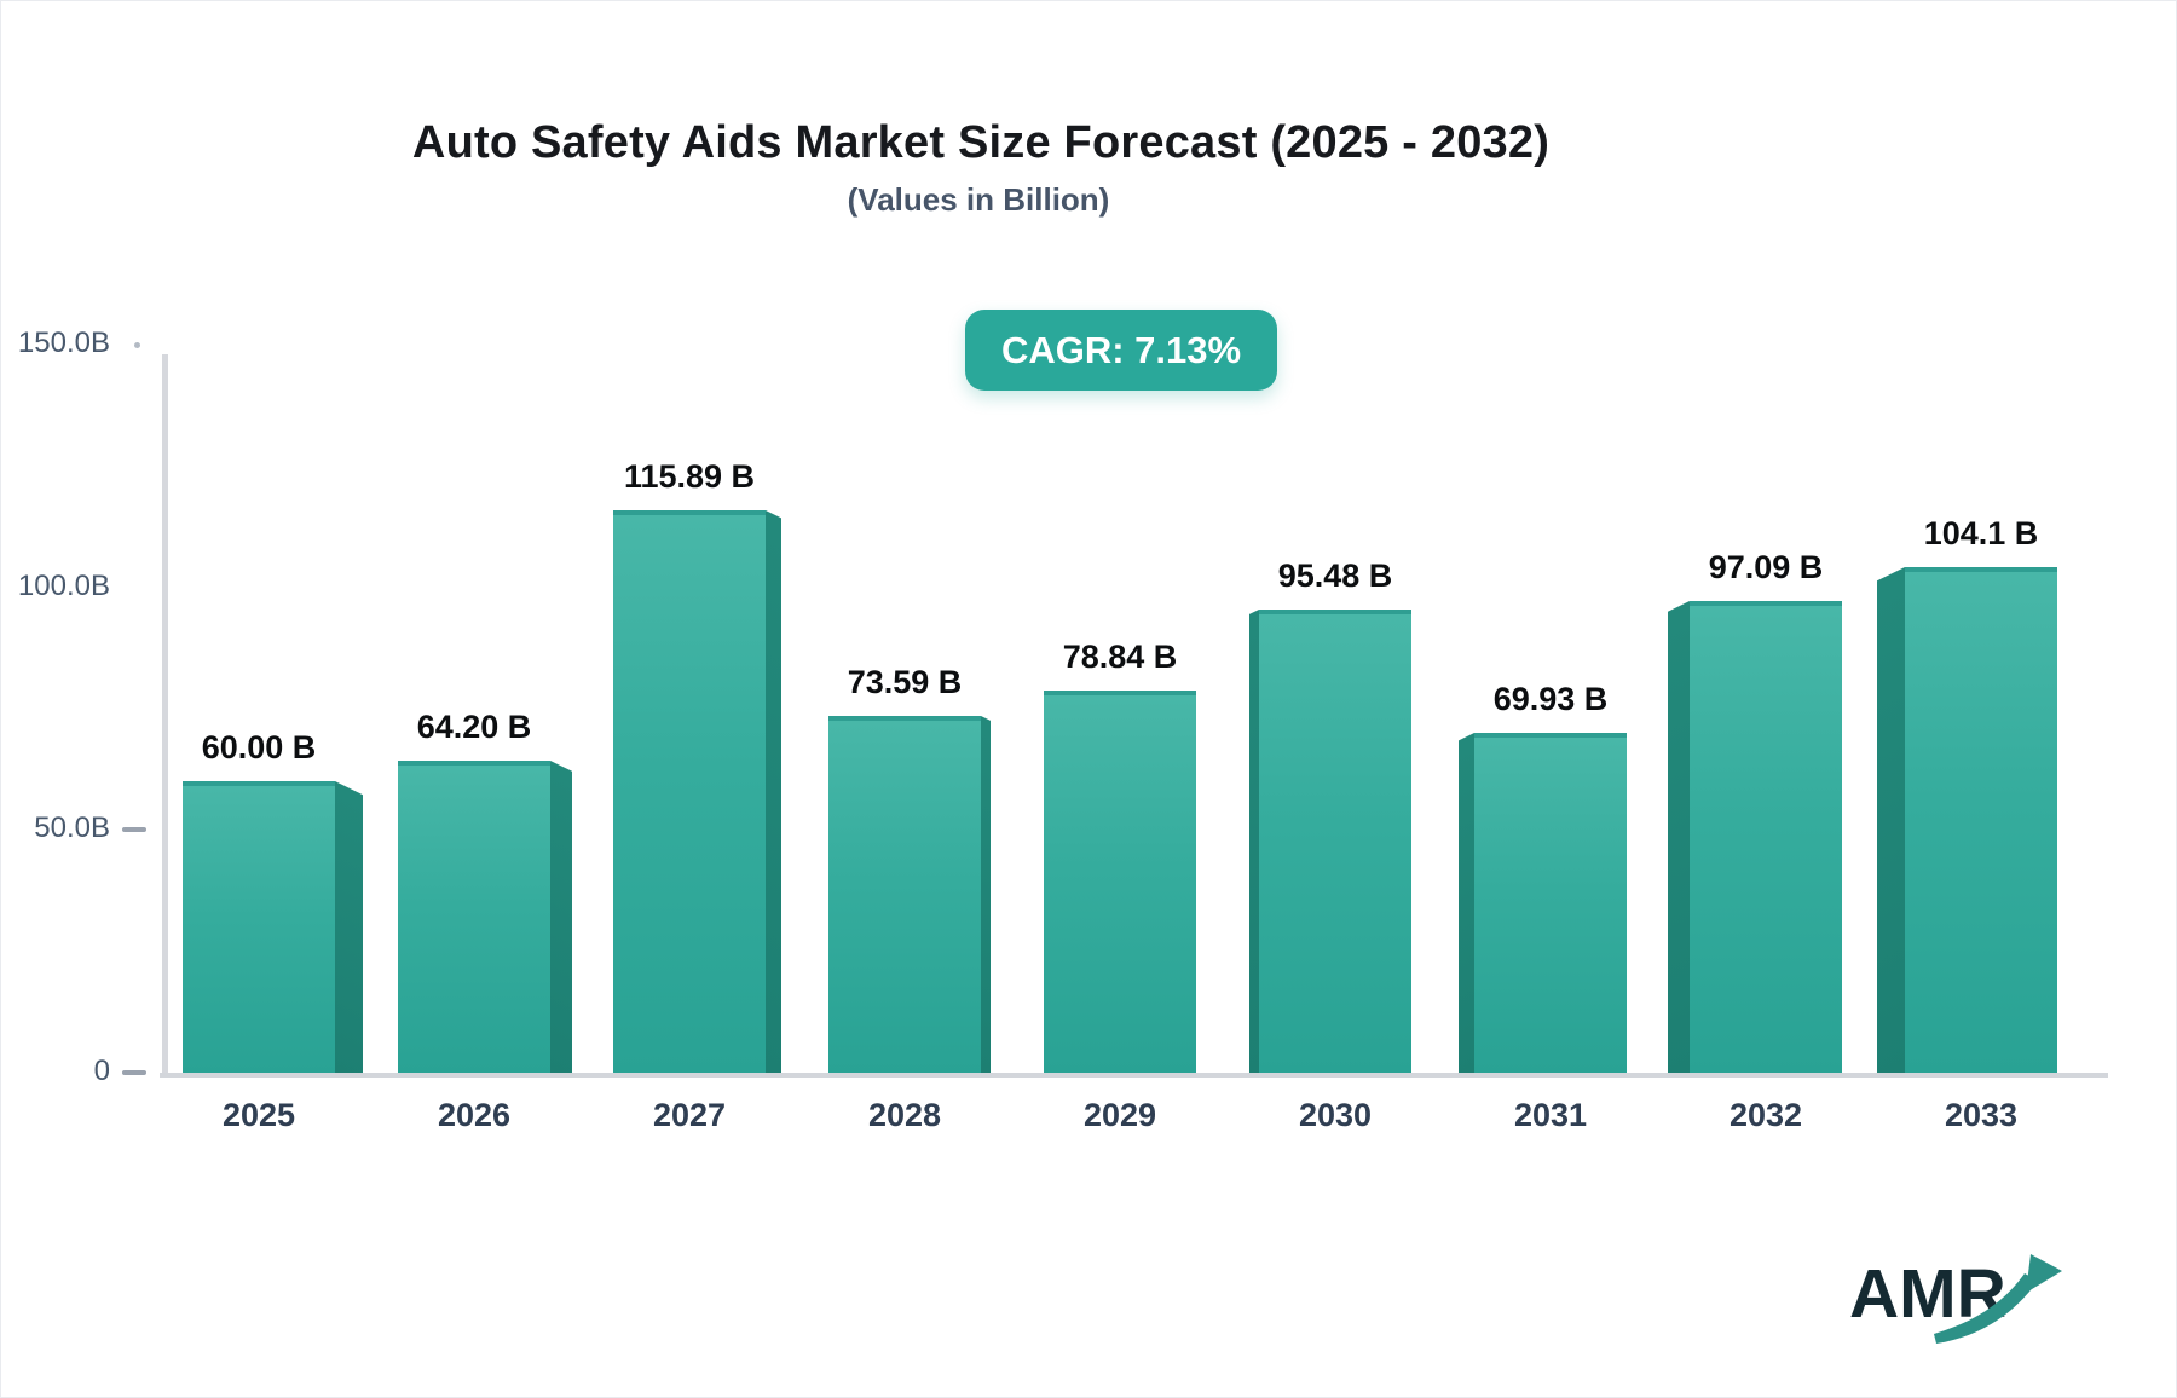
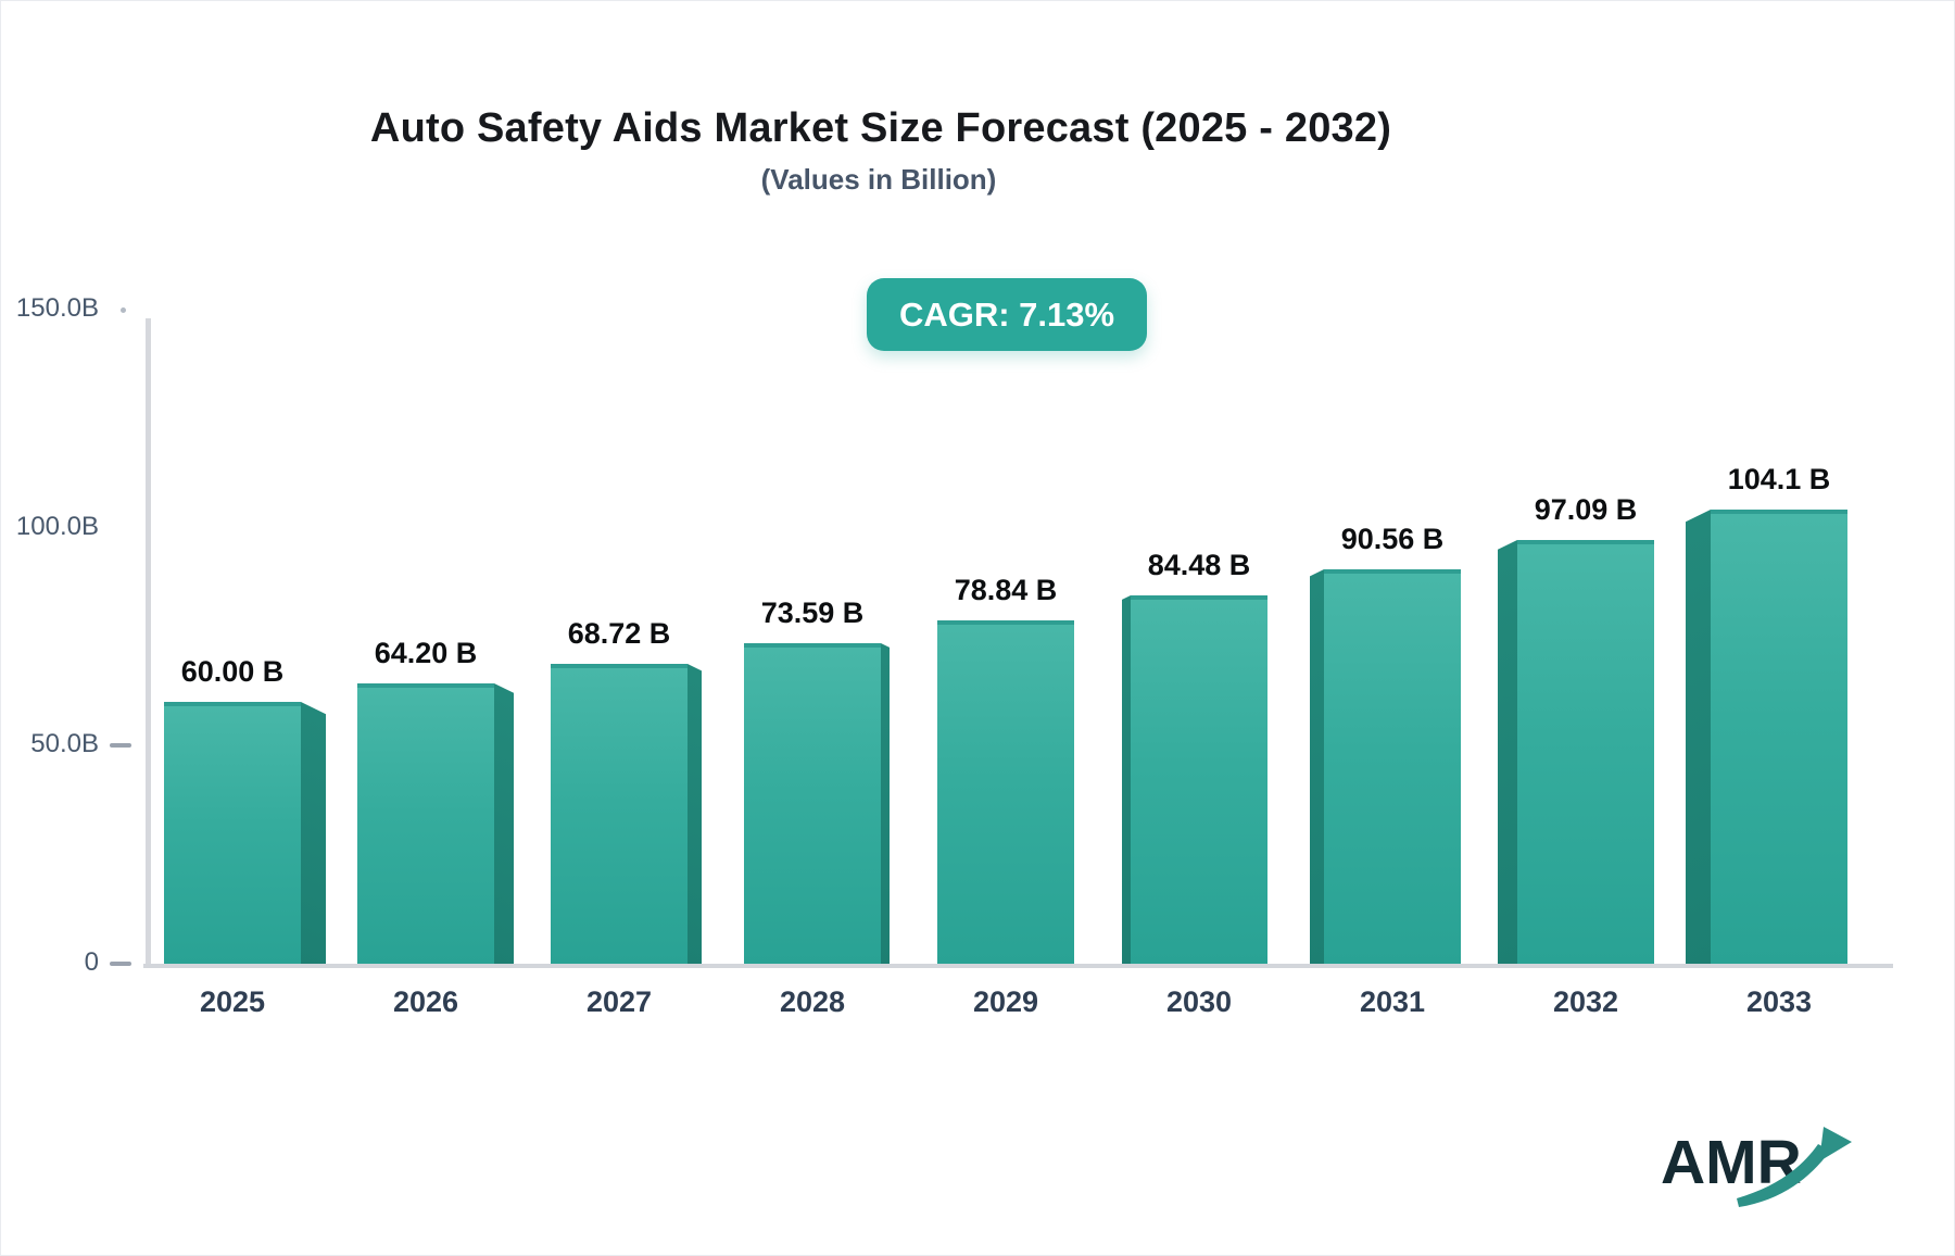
2027: 115.89 -> 68.72
2030: 95.48 -> 84.48
2031: 69.93 -> 90.56
